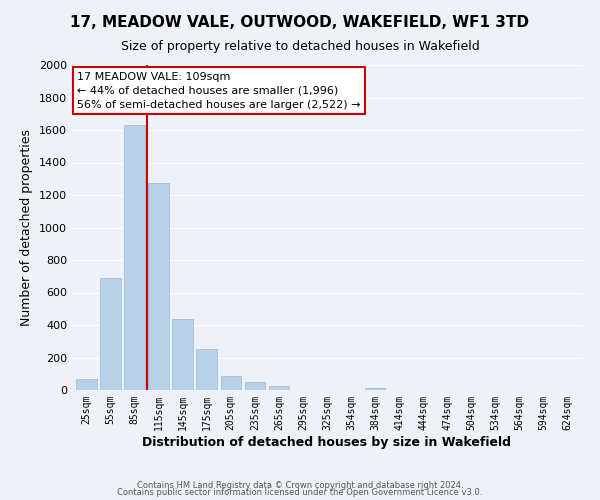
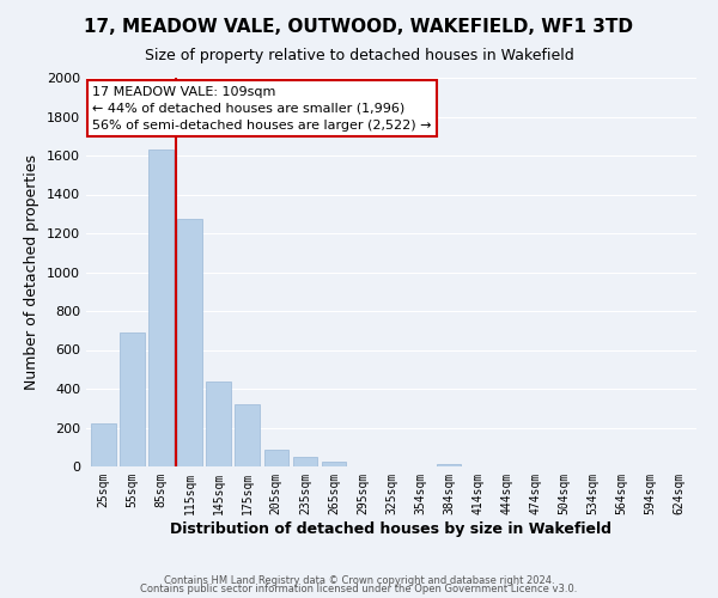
25sqm: 60 -> 220
175sqm: 260 -> 320
